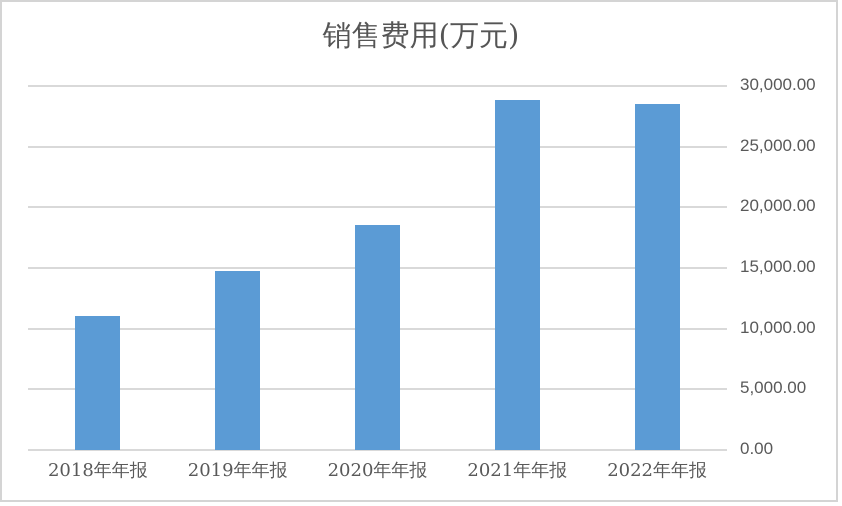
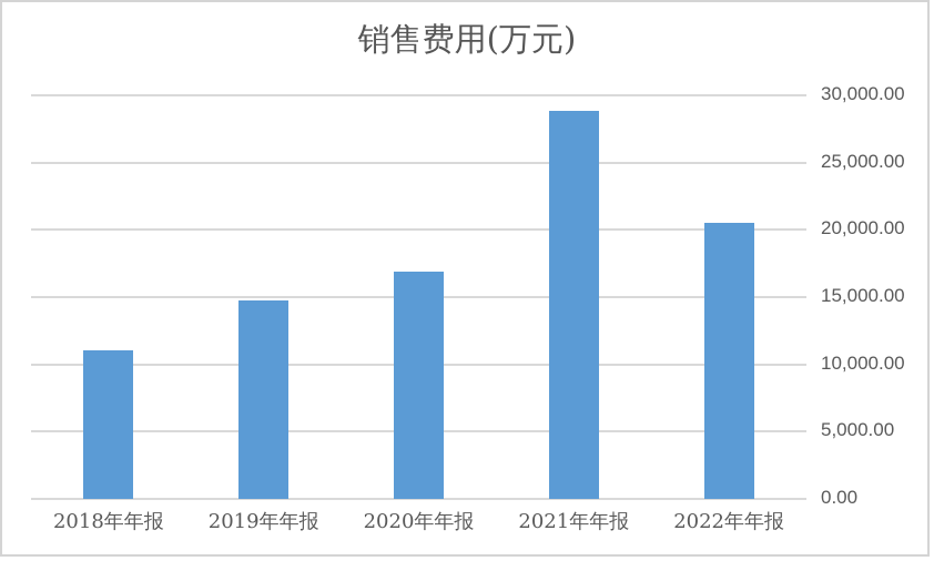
2020年年报: 18600 -> 16900
2022年年报: 28500 -> 20500
